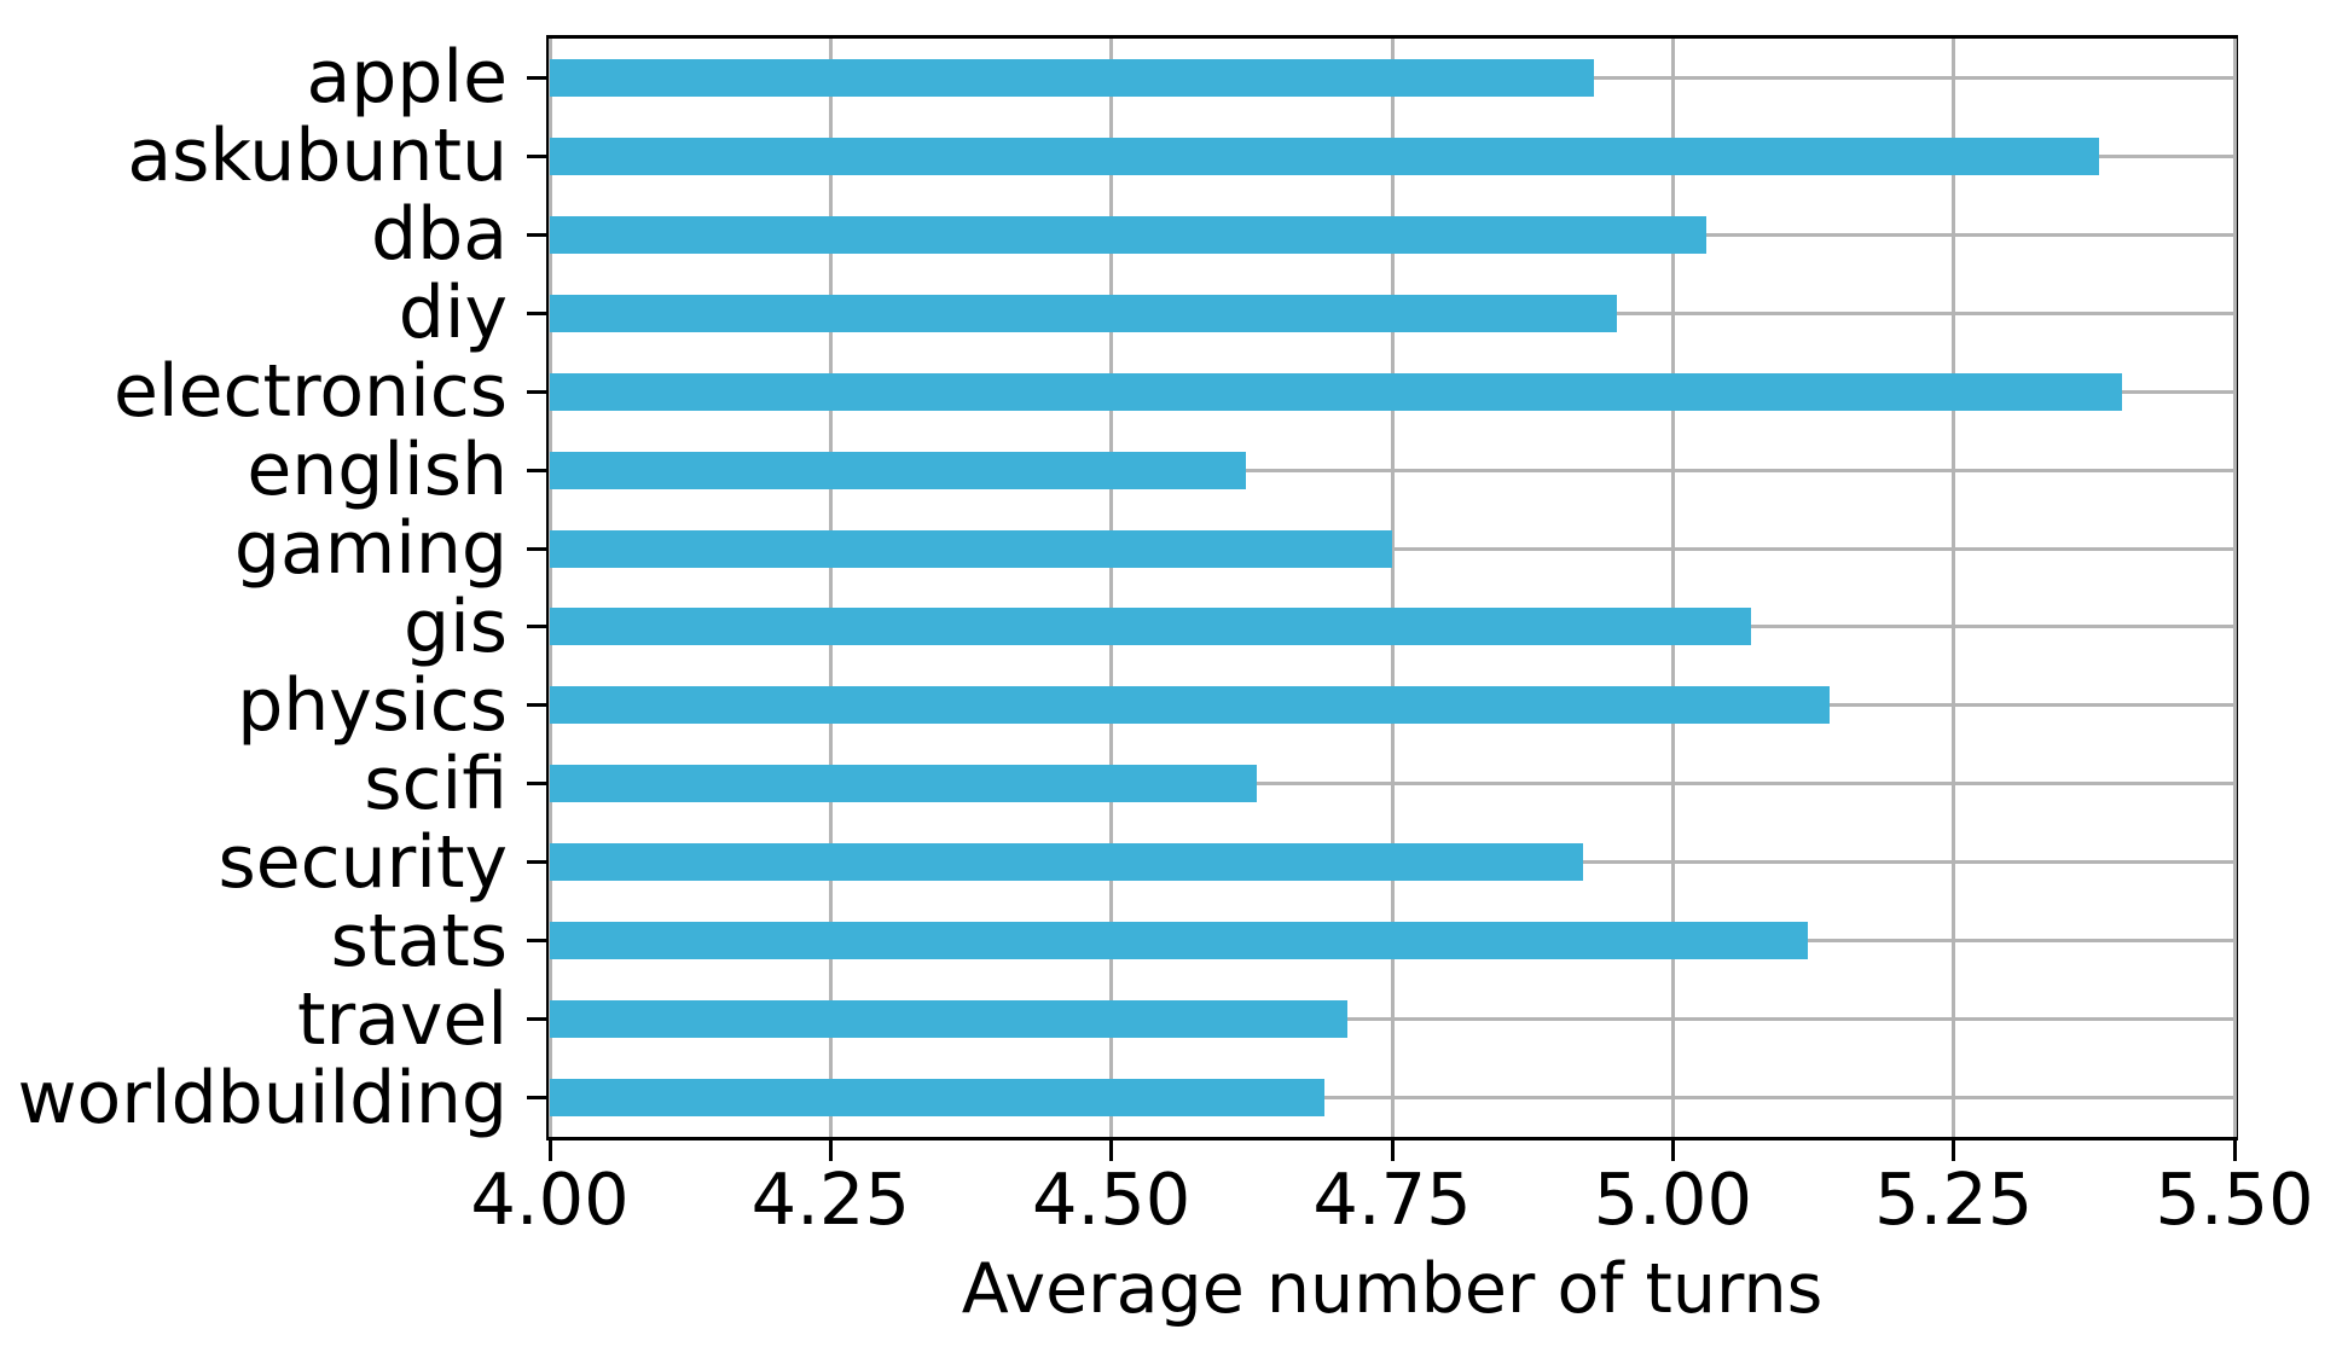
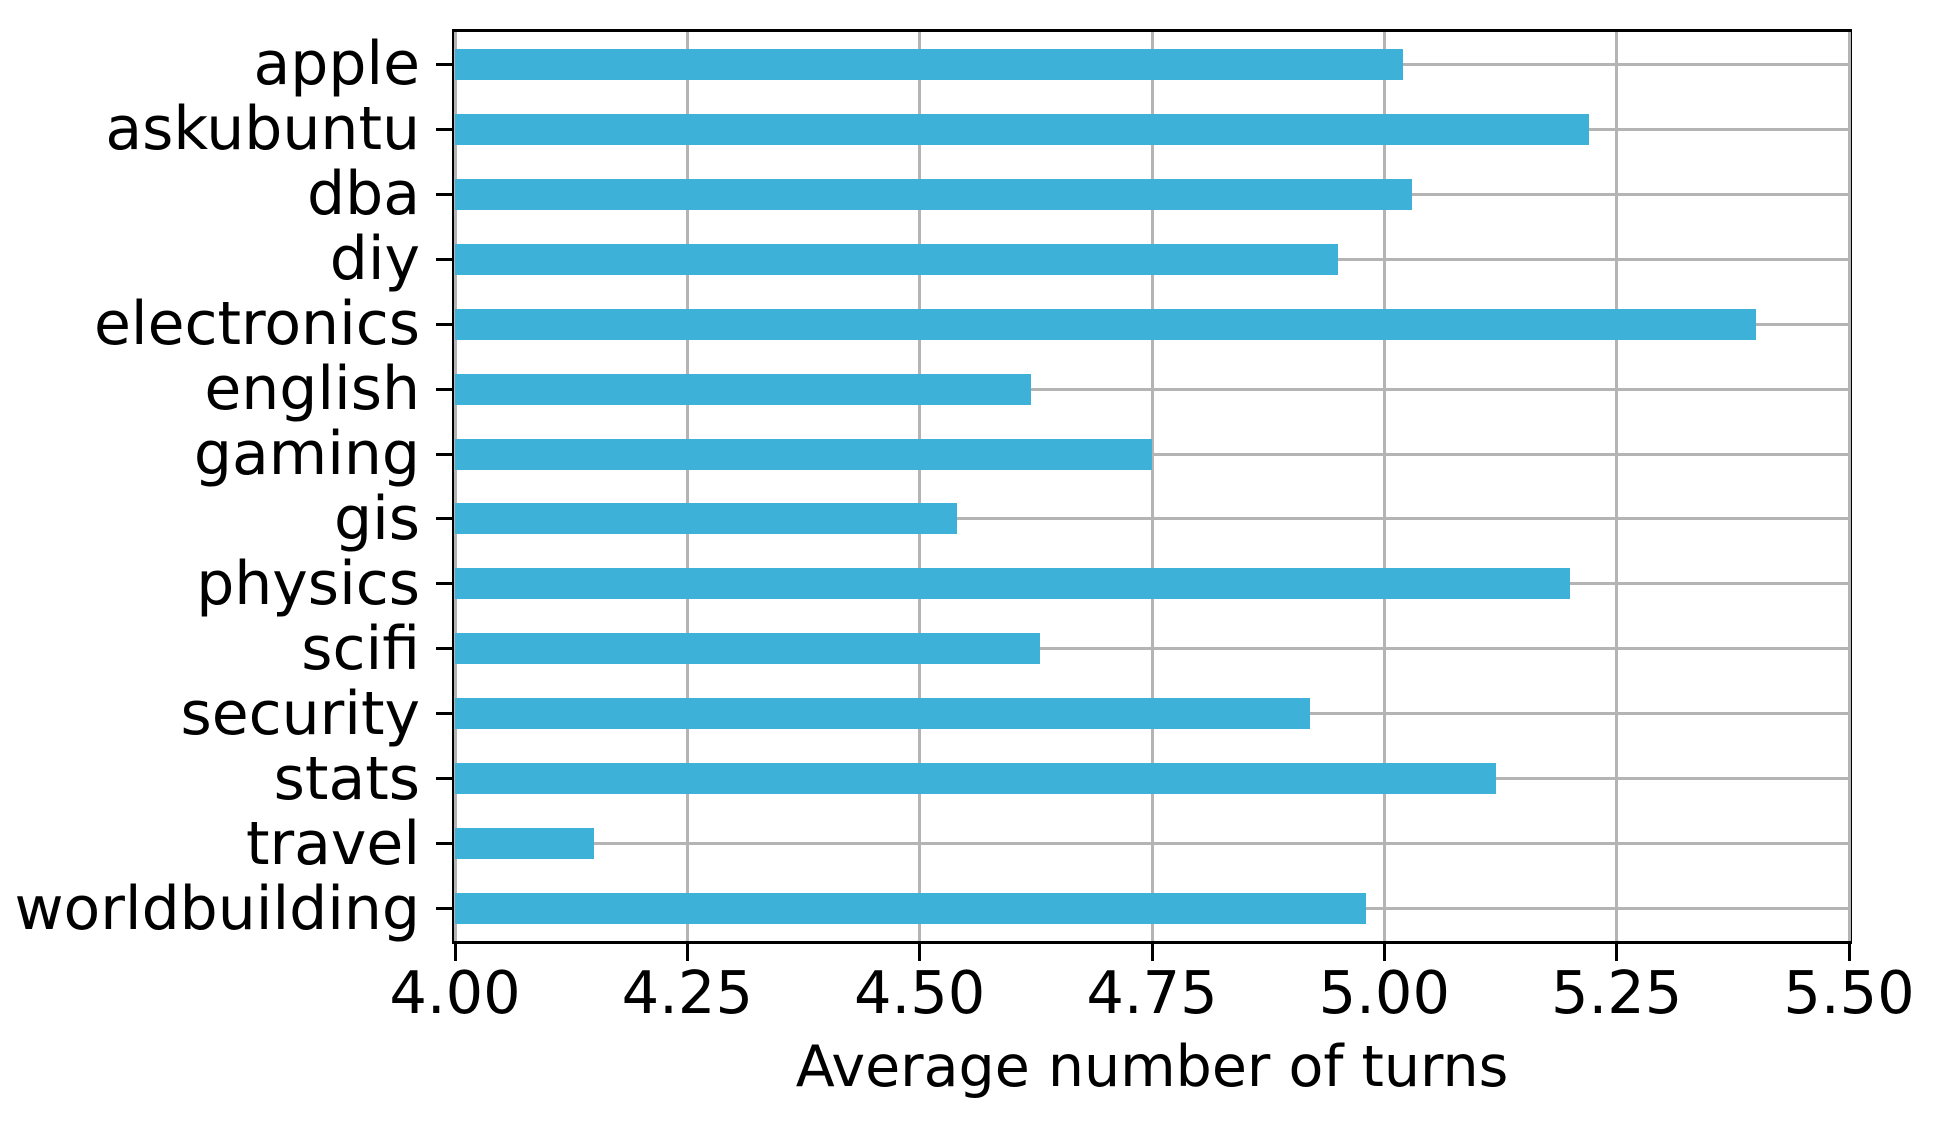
apple: 4.93 -> 5.02
askubuntu: 5.38 -> 5.22
gis: 5.07 -> 4.54
physics: 5.14 -> 5.20
travel: 4.71 -> 4.15
worldbuilding: 4.69 -> 4.98
